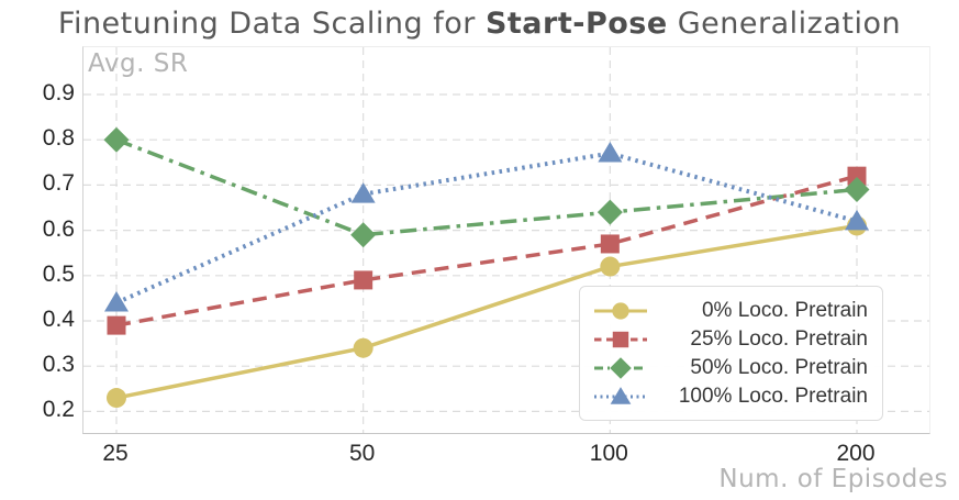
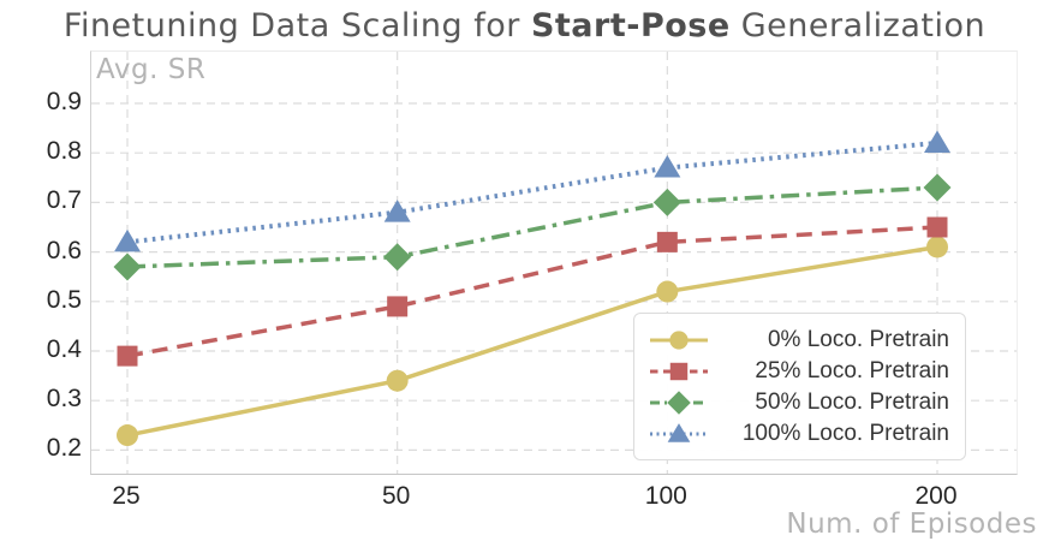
50% Loco. Pretrain/25: 0.80 -> 0.57
100% Loco. Pretrain/25: 0.44 -> 0.62
25% Loco. Pretrain/100: 0.57 -> 0.62
50% Loco. Pretrain/100: 0.64 -> 0.70
25% Loco. Pretrain/200: 0.72 -> 0.65
50% Loco. Pretrain/200: 0.69 -> 0.73
100% Loco. Pretrain/200: 0.62 -> 0.82
